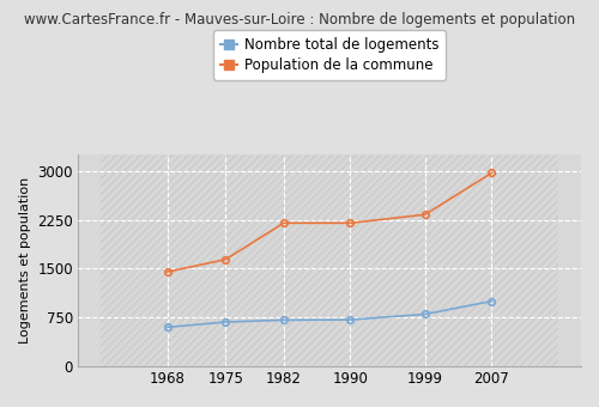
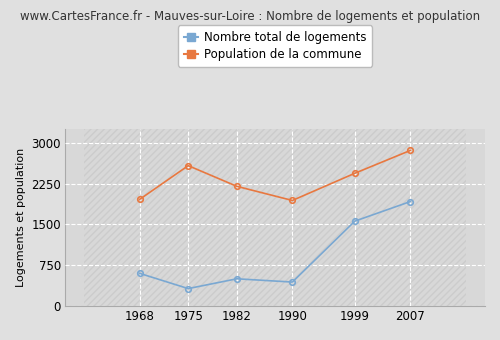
Population de la commune/1968: 1450 -> 1960
Nombre total de logements/1975: 680 -> 320
Population de la commune/1975: 1640 -> 2580
Nombre total de logements/1982: 710 -> 500
Nombre total de logements/1990: 720 -> 440
Population de la commune/1990: 2200 -> 1940
Nombre total de logements/1999: 800 -> 1560
Population de la commune/1999: 2330 -> 2440
Nombre total de logements/2007: 1000 -> 1920
Population de la commune/2007: 2970 -> 2860
